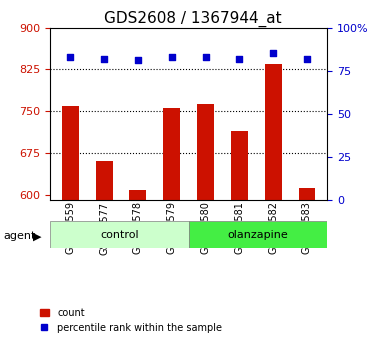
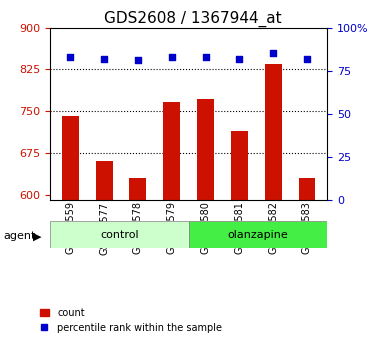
count/GSM48559: 760 -> 742
count/GSM48578: 608 -> 630
count/GSM48579: 755 -> 766
count/GSM48580: 762 -> 772
count/GSM48583: 612 -> 630
